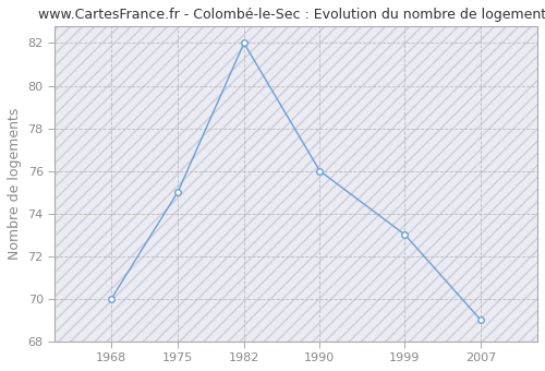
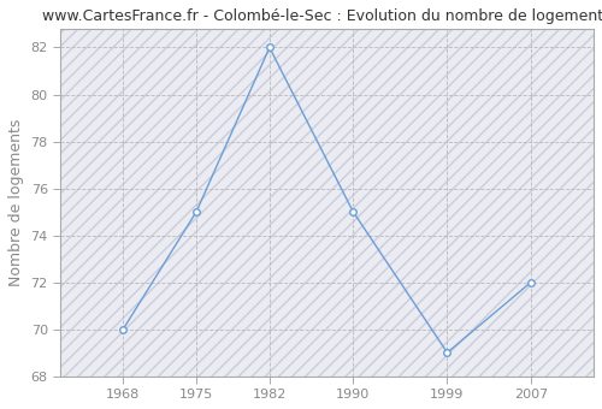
1990: 76 -> 75
1999: 73 -> 69
2007: 69 -> 72
